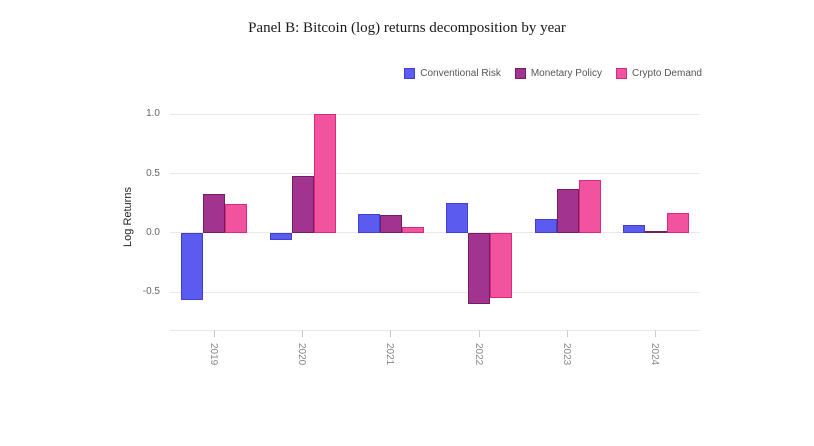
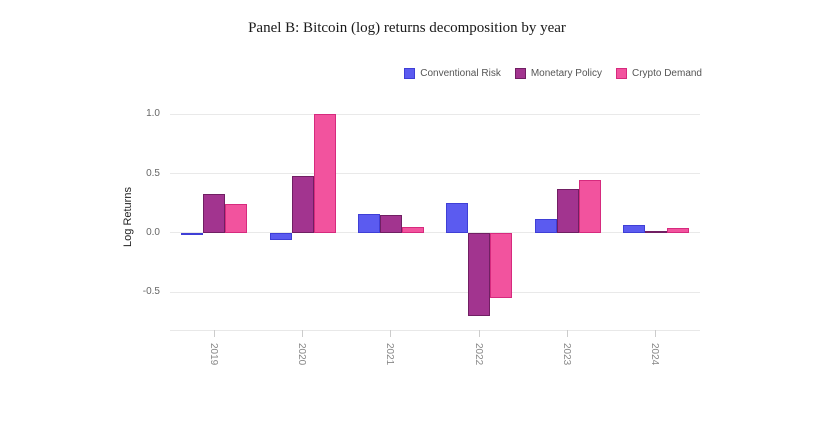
Conventional Risk/2019: -0.57 -> -0.02
Monetary Policy/2022: -0.60 -> -0.70
Crypto Demand/2024: 0.17 -> 0.04
